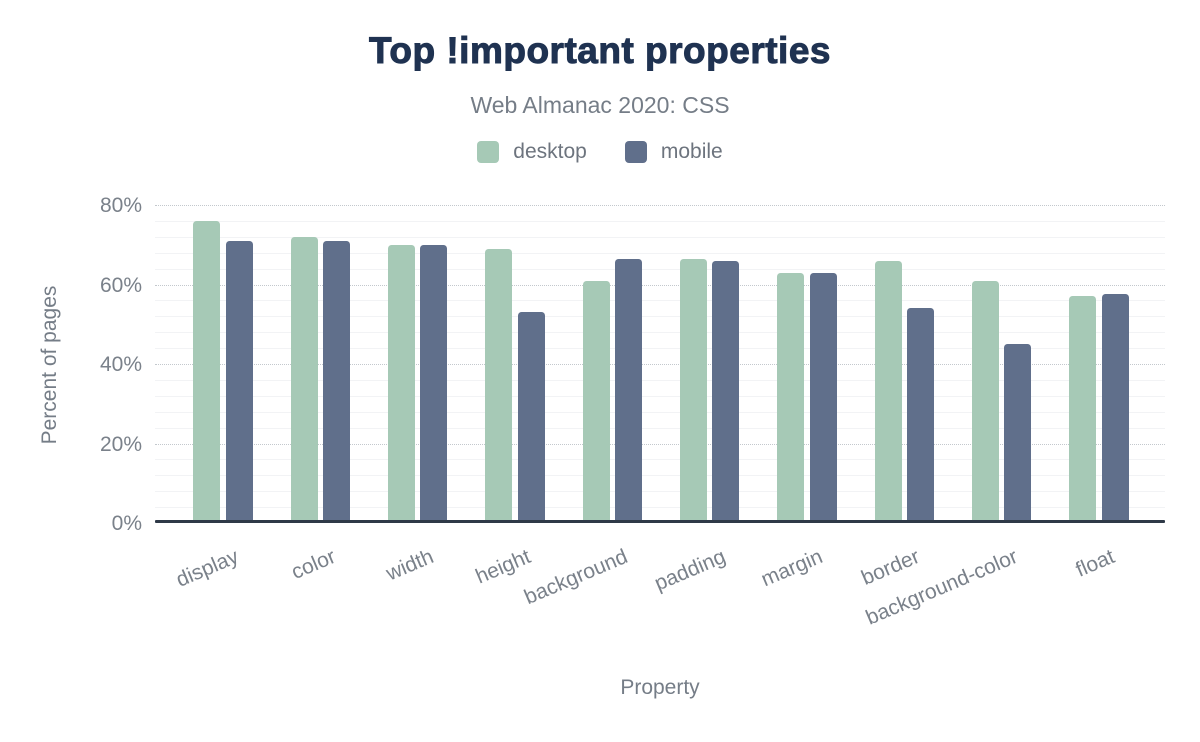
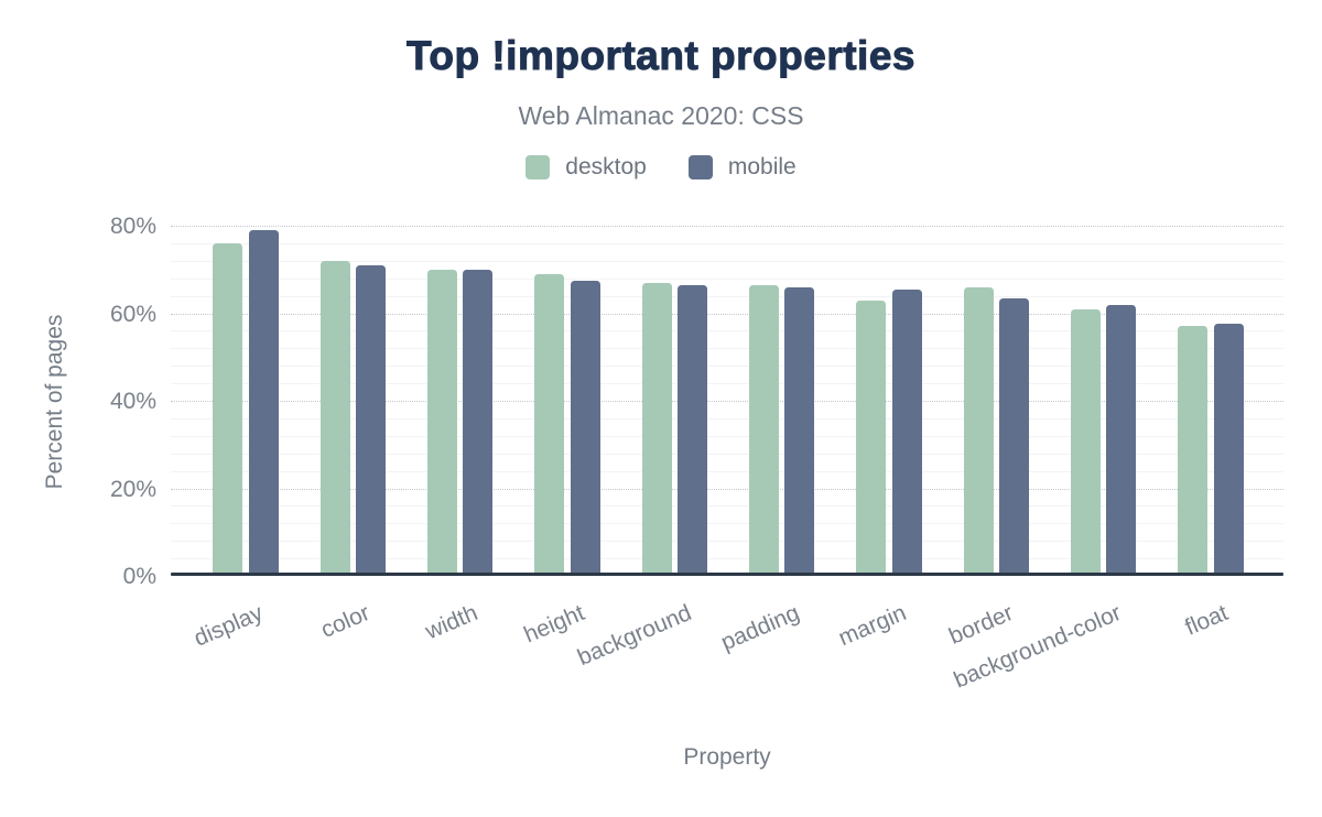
mobile/display: 71% -> 79%
mobile/height: 53% -> 68%
desktop/background: 61% -> 67%
mobile/margin: 63% -> 66%
mobile/border: 54% -> 64%
mobile/background-color: 45% -> 62%
